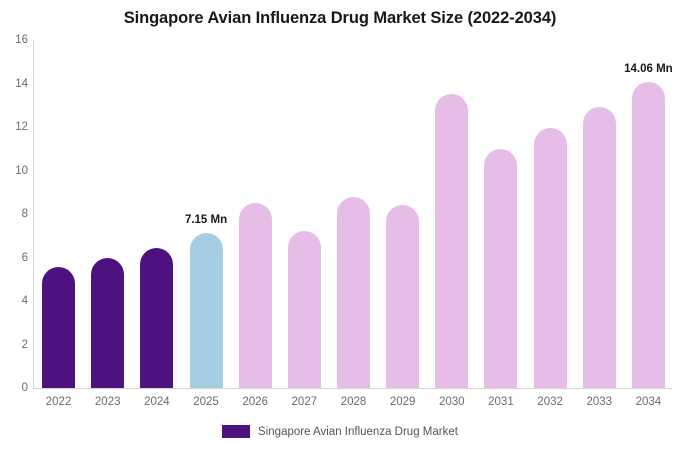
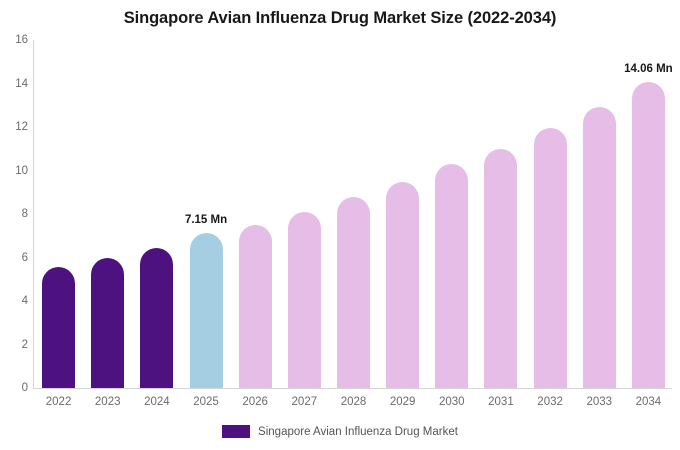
2026: 8.5 -> 7.5
2027: 7.2 -> 8.1
2029: 8.4 -> 9.4
2030: 13.5 -> 10.3
